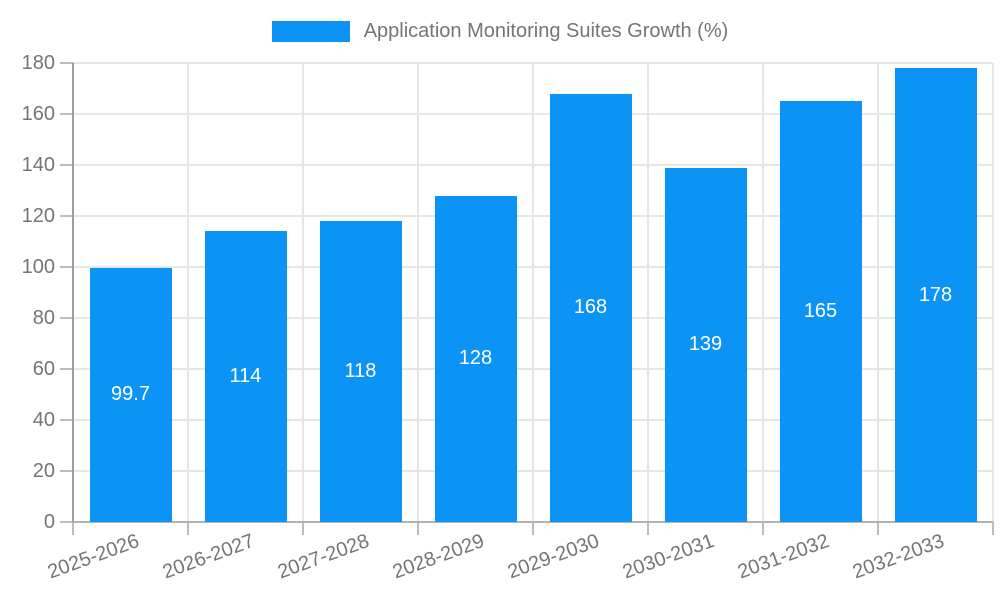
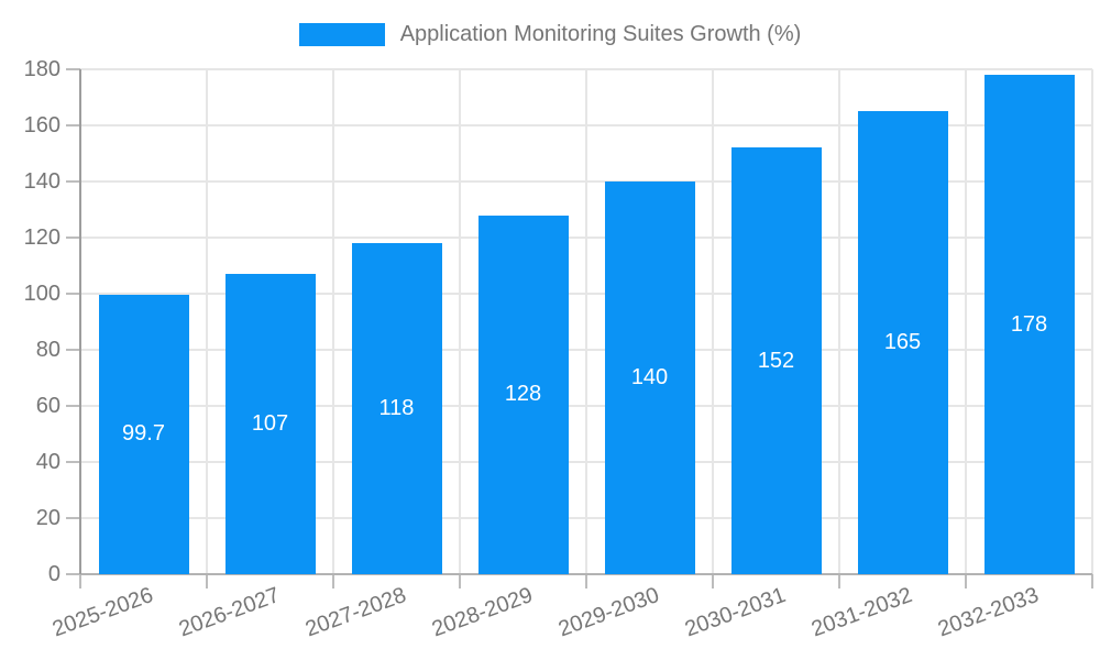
2026-2027: 114 -> 107
2029-2030: 168 -> 140
2030-2031: 139 -> 152
